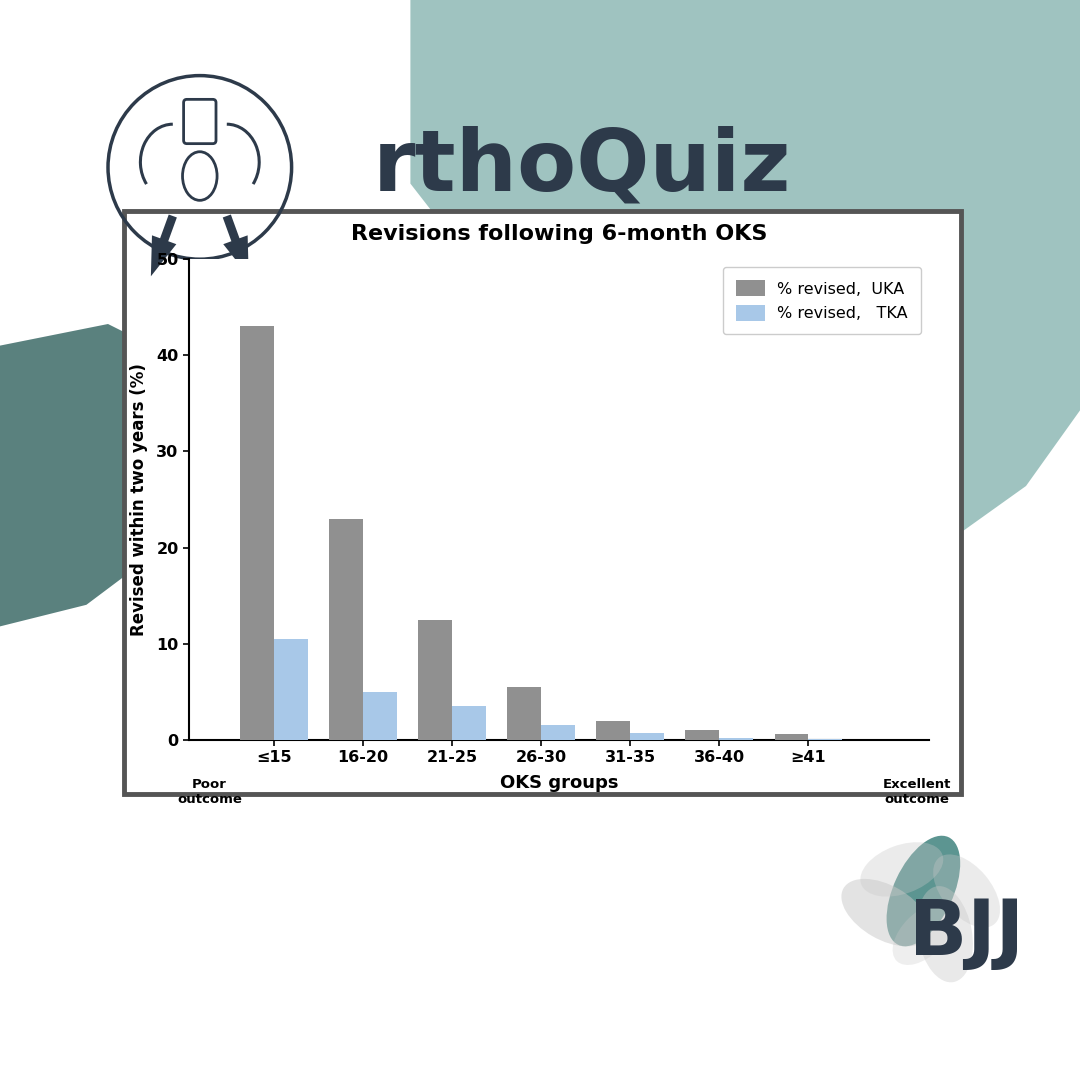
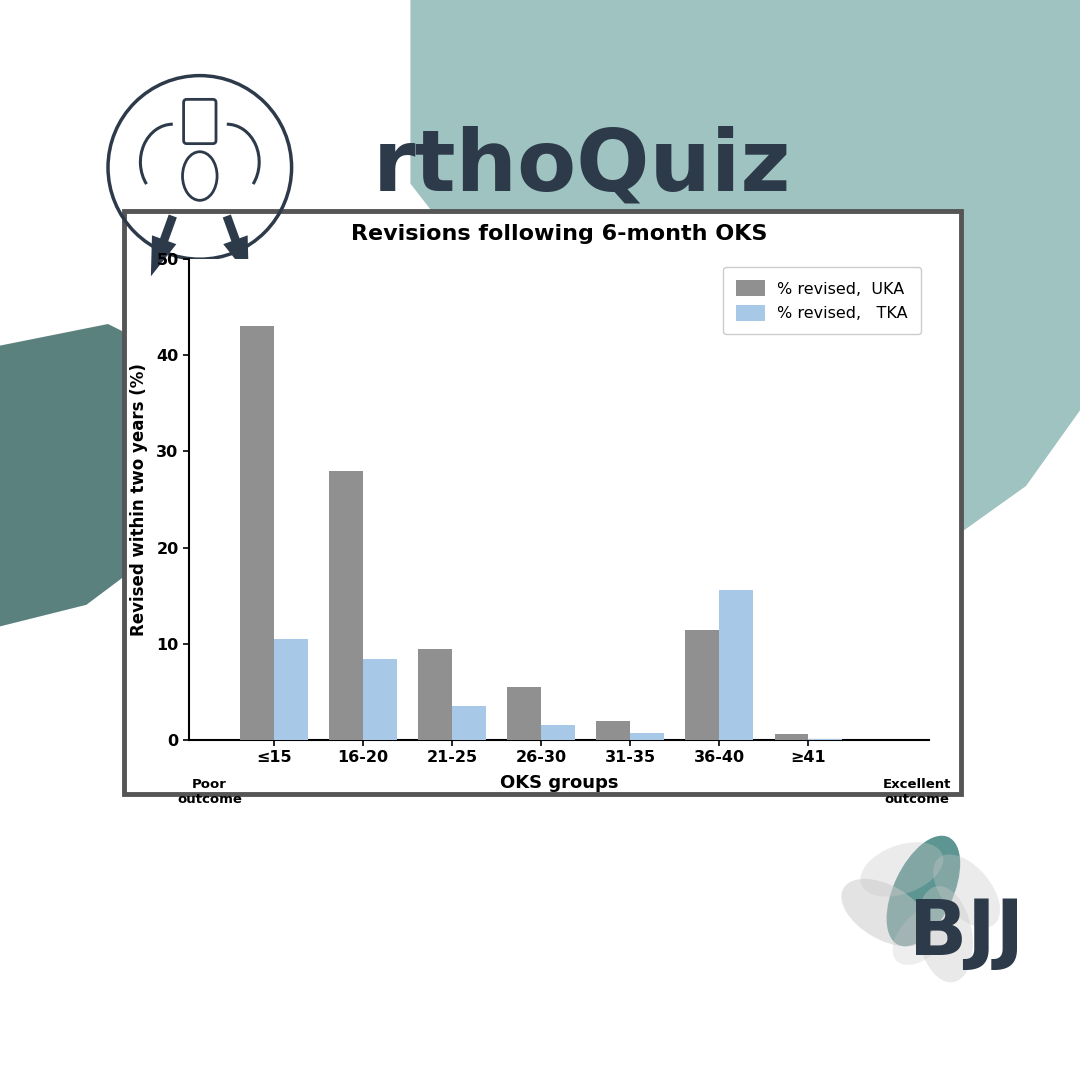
% revised, UKA/16-20: 23.0 -> 28.0
% revised, TKA/16-20: 5.0 -> 8.4
% revised, UKA/21-25: 12.5 -> 9.4
% revised, UKA/36-40: 1.0 -> 11.4
% revised, TKA/36-40: 0.2 -> 15.6
